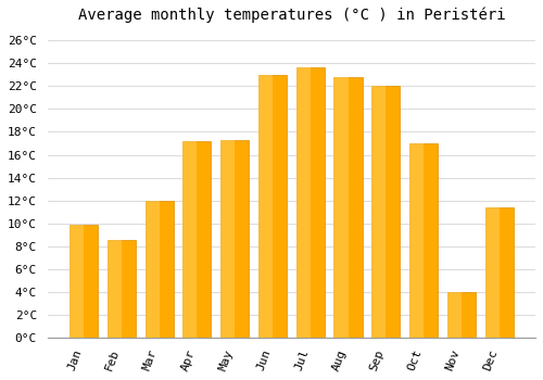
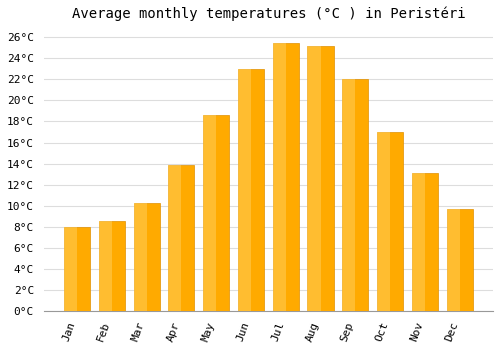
Jan: 9.9°C -> 8.0°C
Mar: 12.0°C -> 10.3°C
Apr: 17.2°C -> 13.9°C
May: 17.3°C -> 18.6°C
Jul: 23.7°C -> 25.5°C
Aug: 22.8°C -> 25.2°C
Nov: 4.0°C -> 13.1°C
Dec: 11.4°C -> 9.7°C
